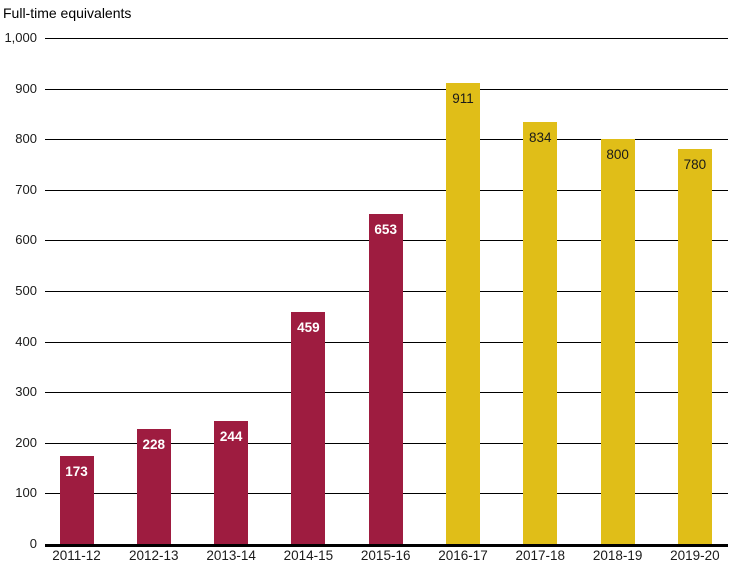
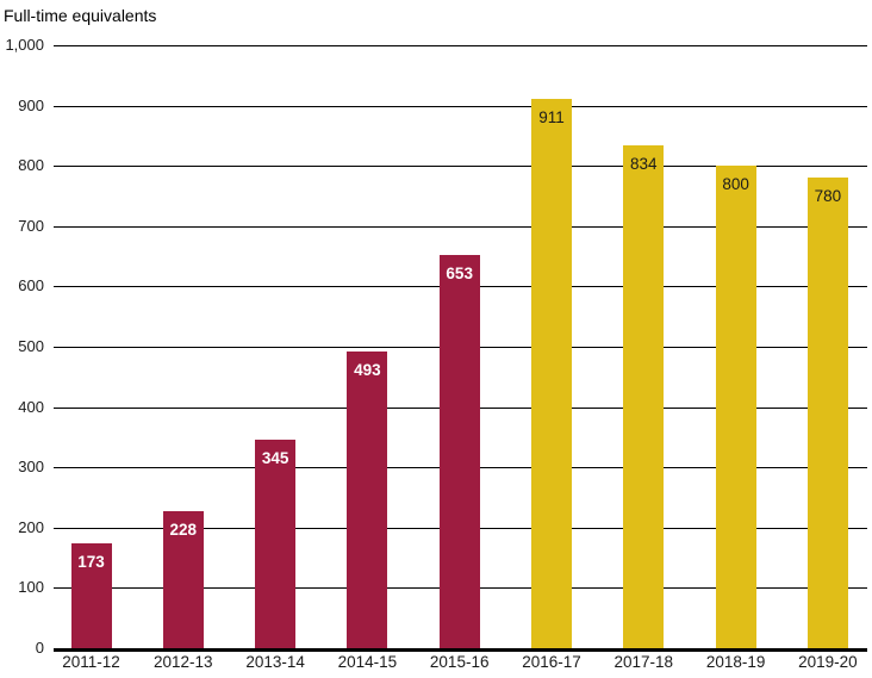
2013-14: 244 -> 345
2014-15: 459 -> 493
